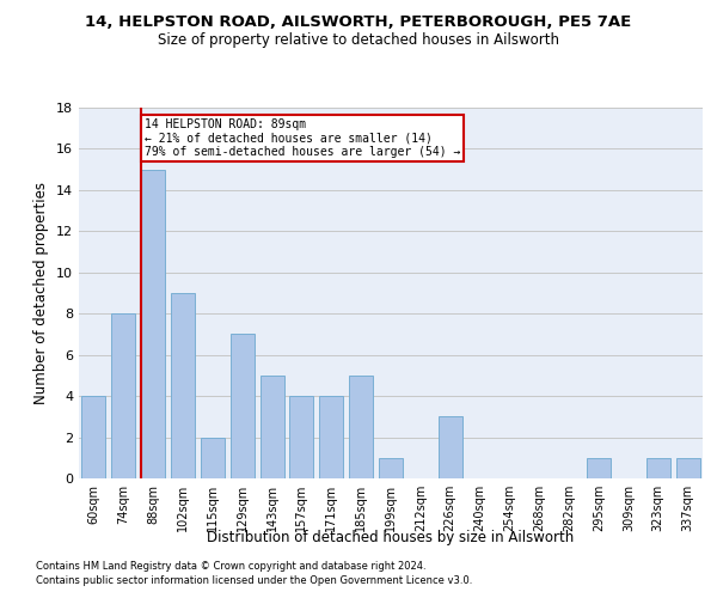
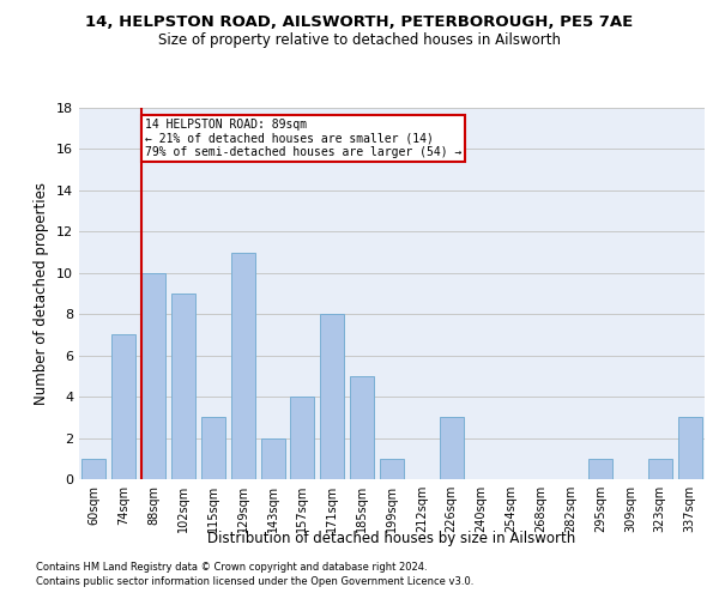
60sqm: 4 -> 1
74sqm: 8 -> 7
88sqm: 15 -> 10
115sqm: 2 -> 3
129sqm: 7 -> 11
143sqm: 5 -> 2
171sqm: 4 -> 8
337sqm: 1 -> 3
